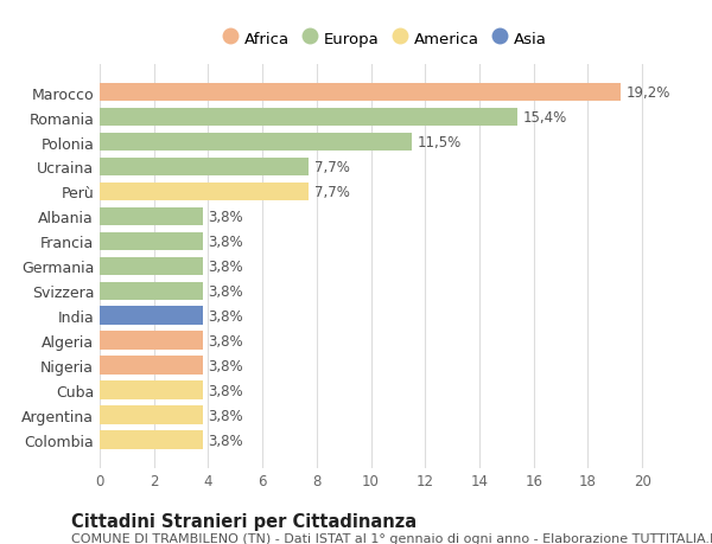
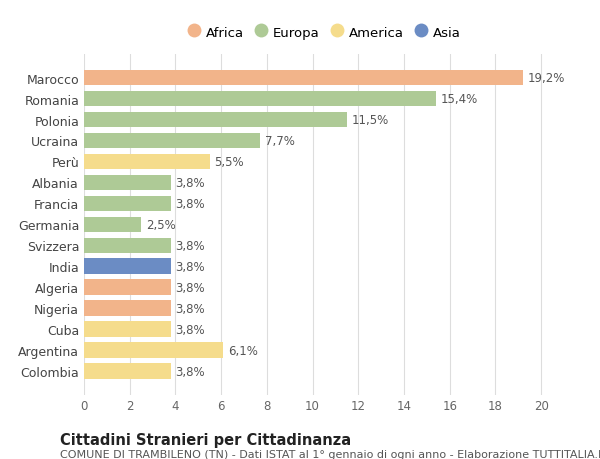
Perù: 7,7% -> 5,5%
Germania: 3,8% -> 2,5%
Argentina: 3,8% -> 6,1%
